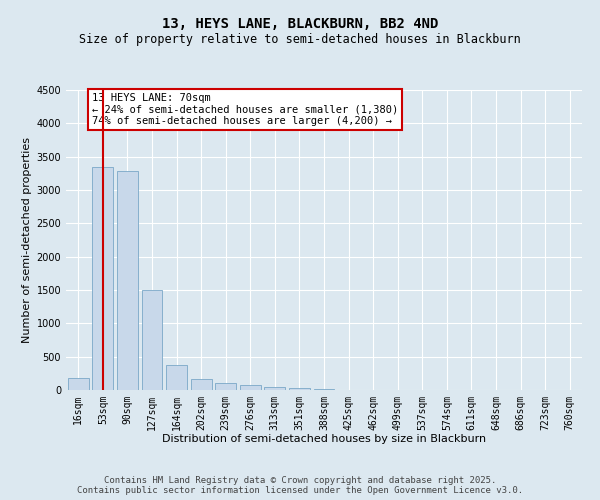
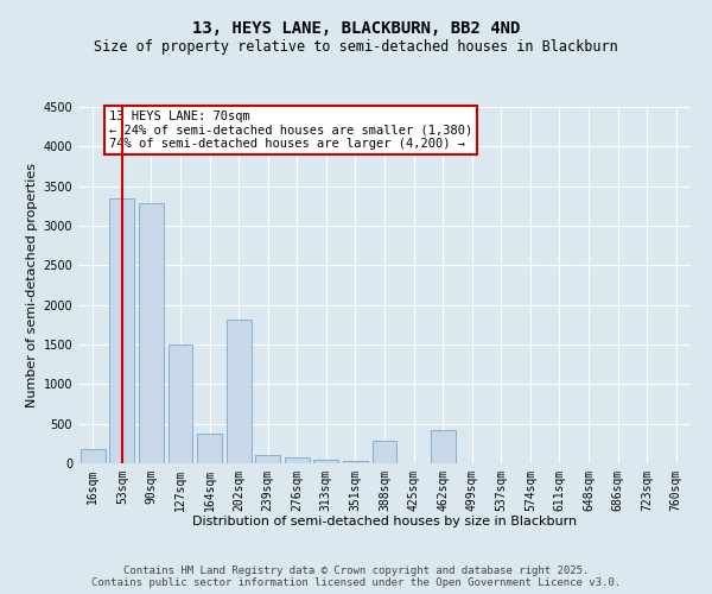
202sqm: 160 -> 1820
388sqm: 20 -> 280
462sqm: 0 -> 420
